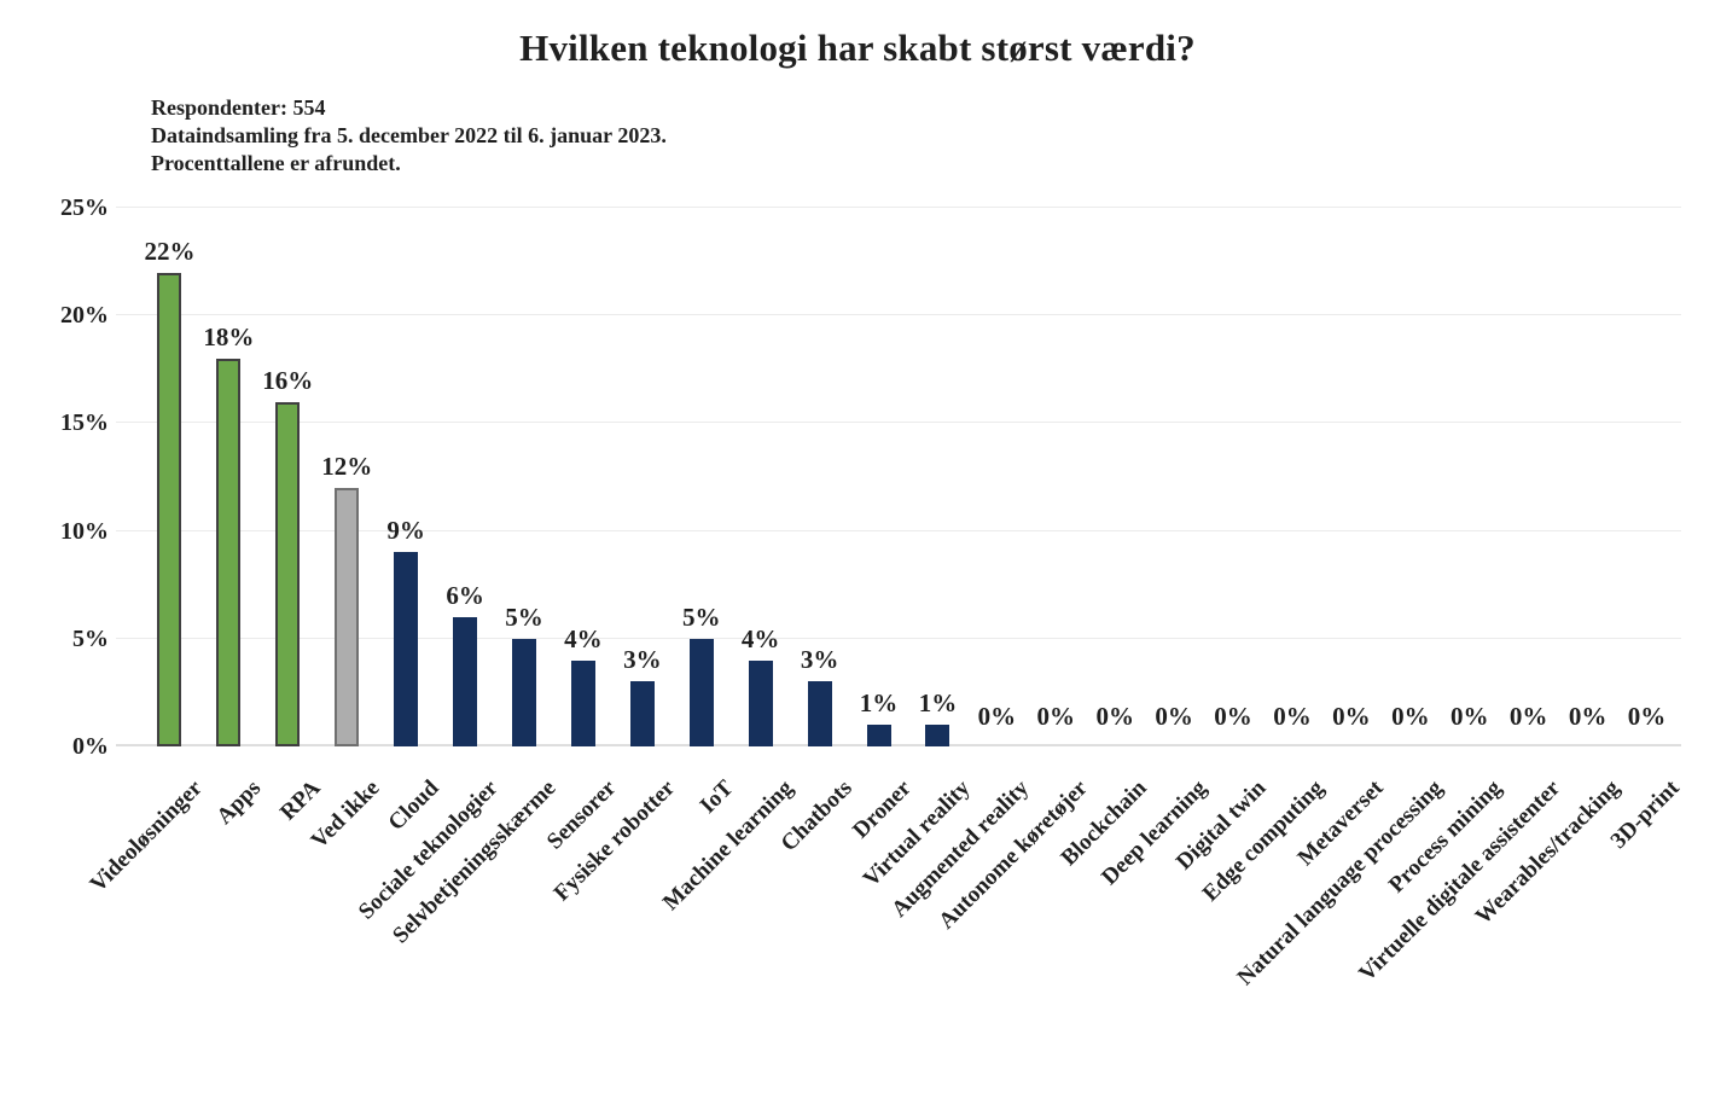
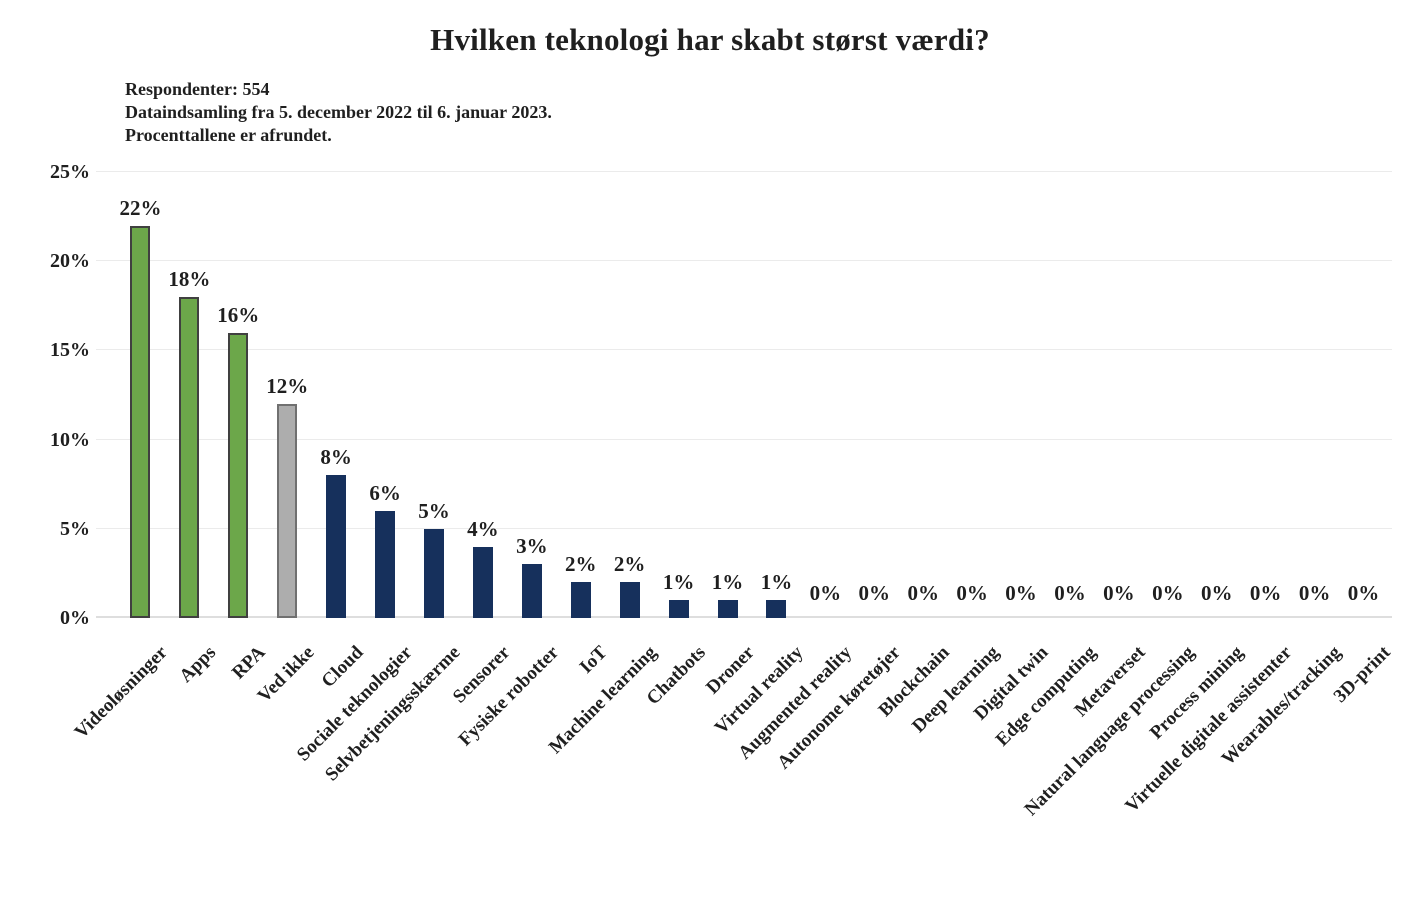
Cloud: 9% -> 8%
IoT: 5% -> 2%
Machine learning: 4% -> 2%
Chatbots: 3% -> 1%
